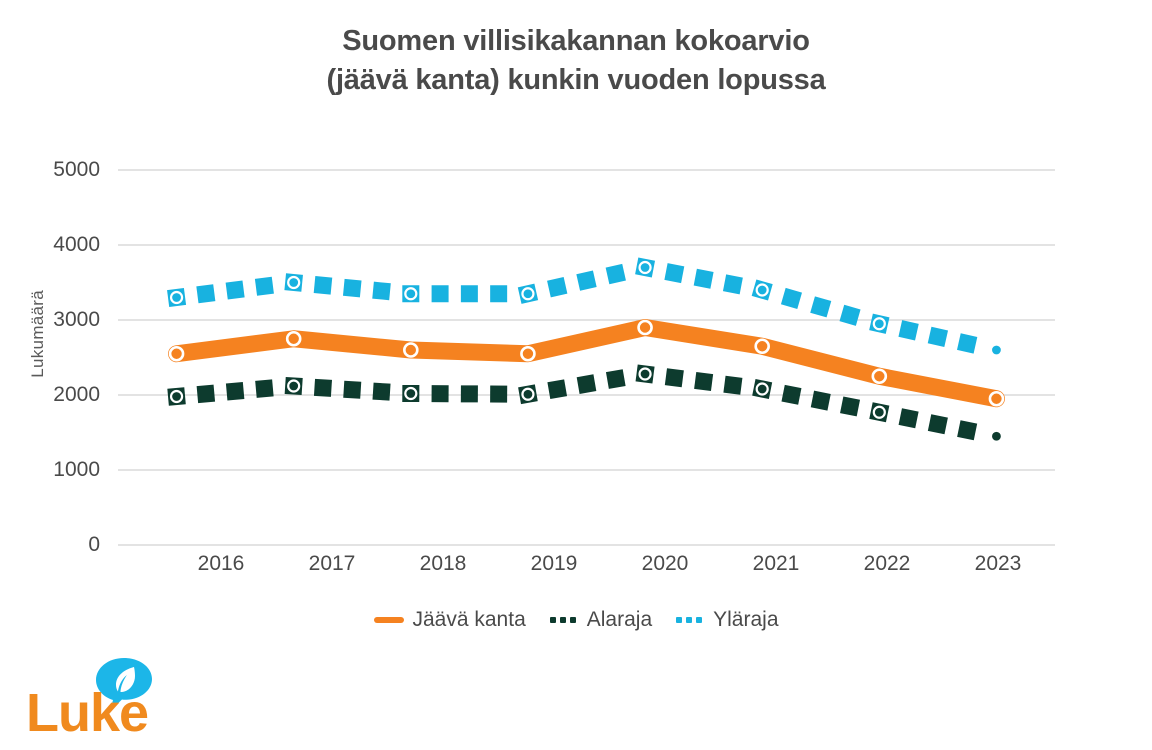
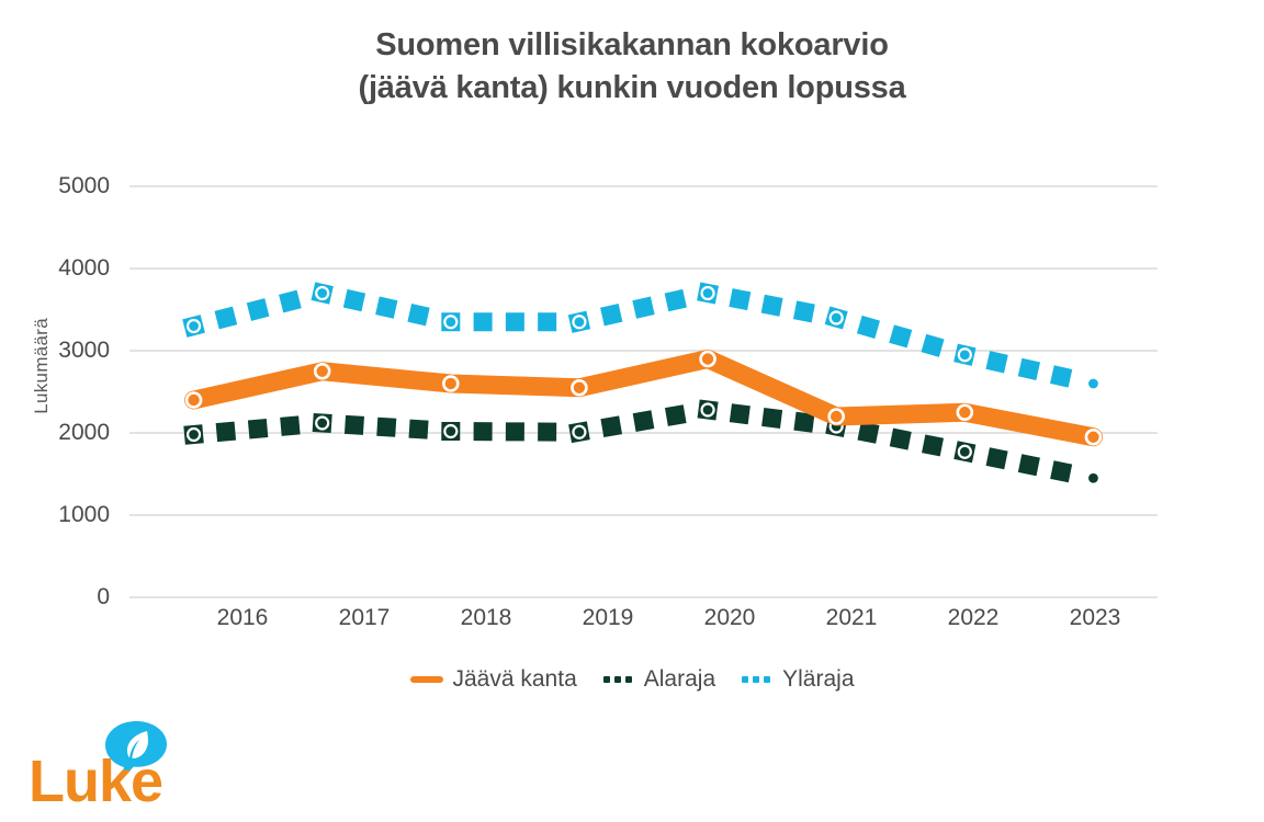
Jäävä kanta/2016: 2600 -> 2400
Yläraja/2017: 3500 -> 3700
Jäävä kanta/2021: 2600 -> 2200
